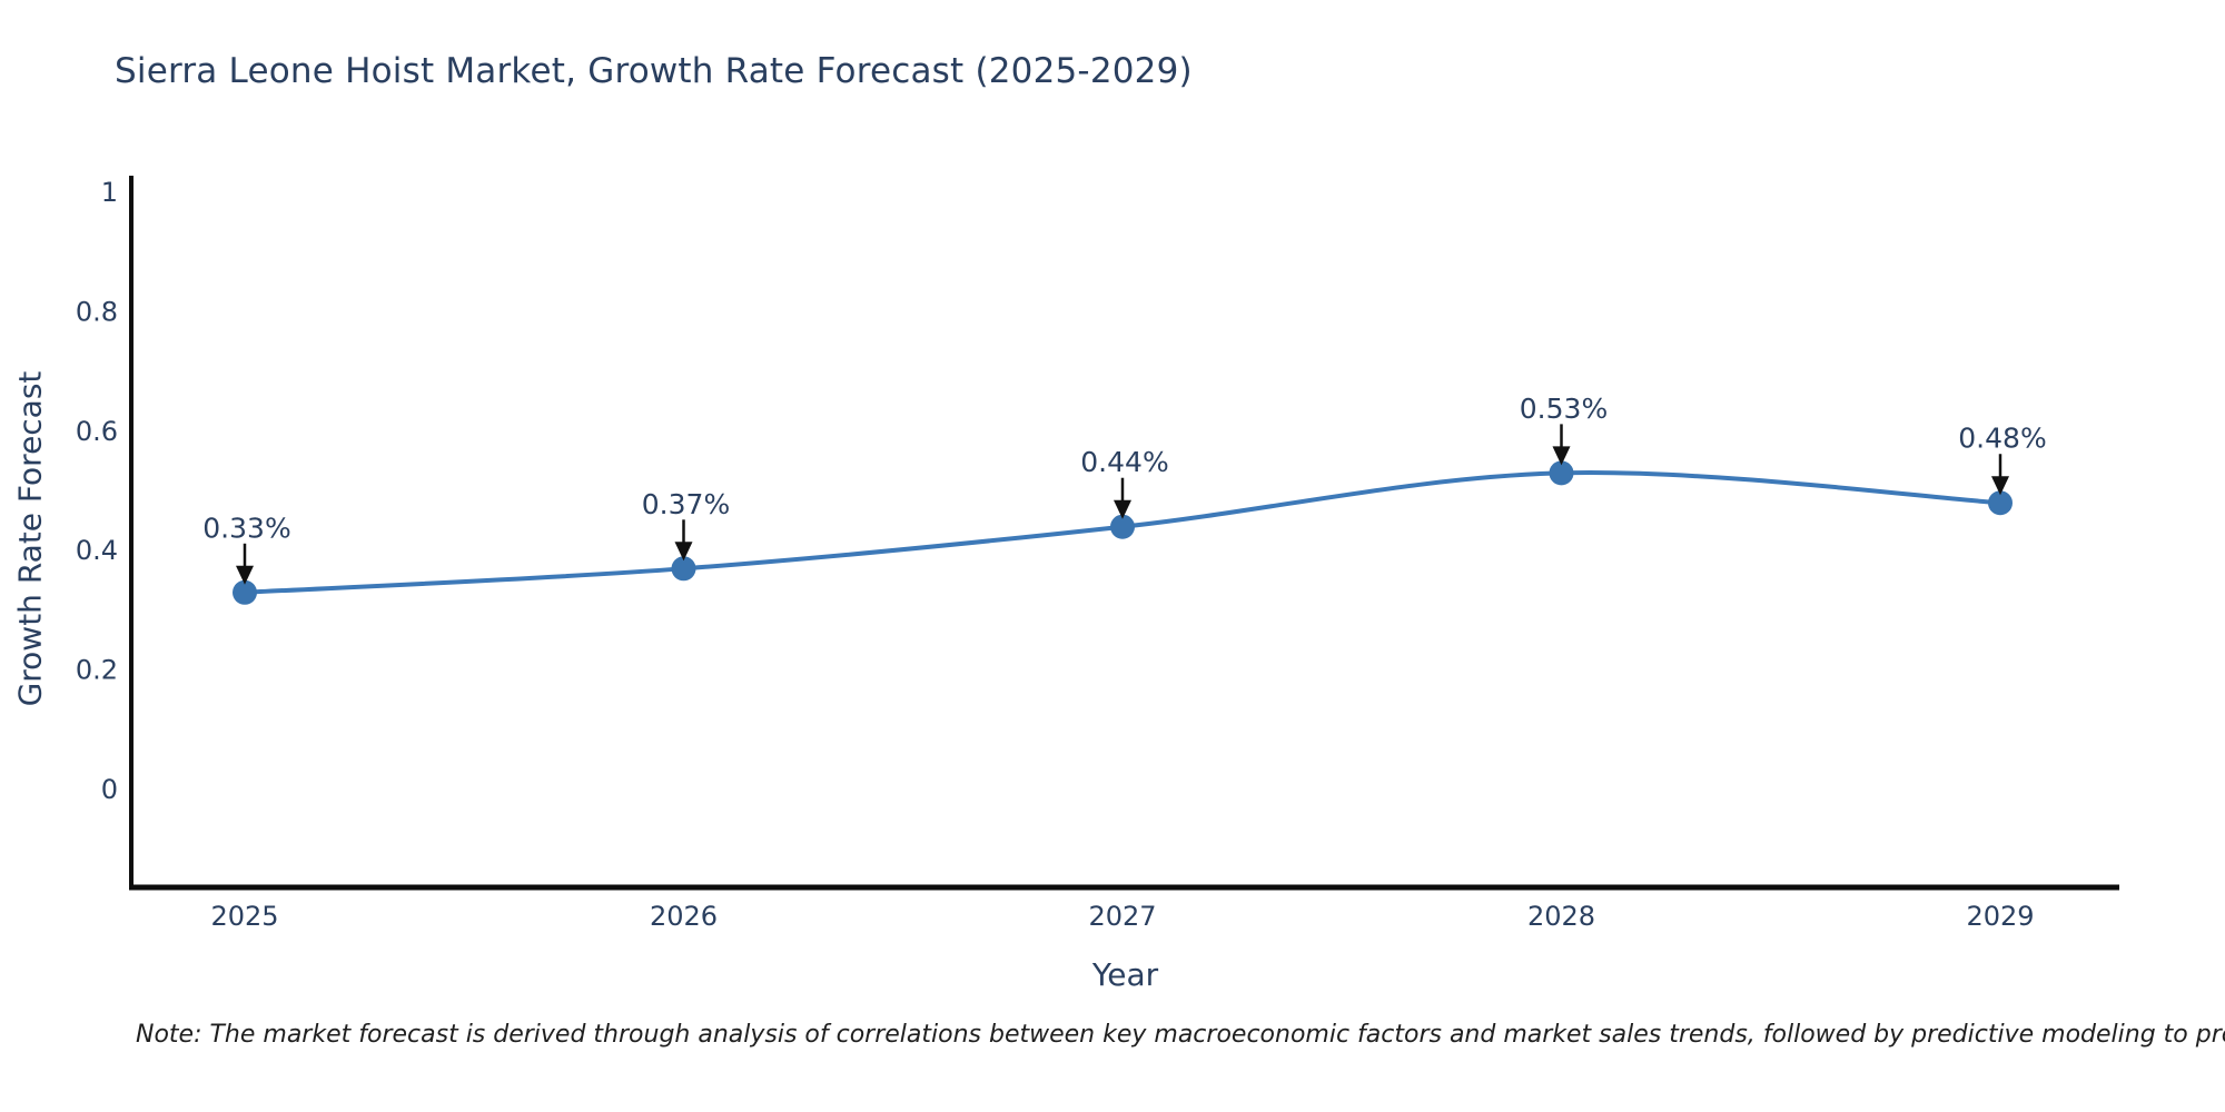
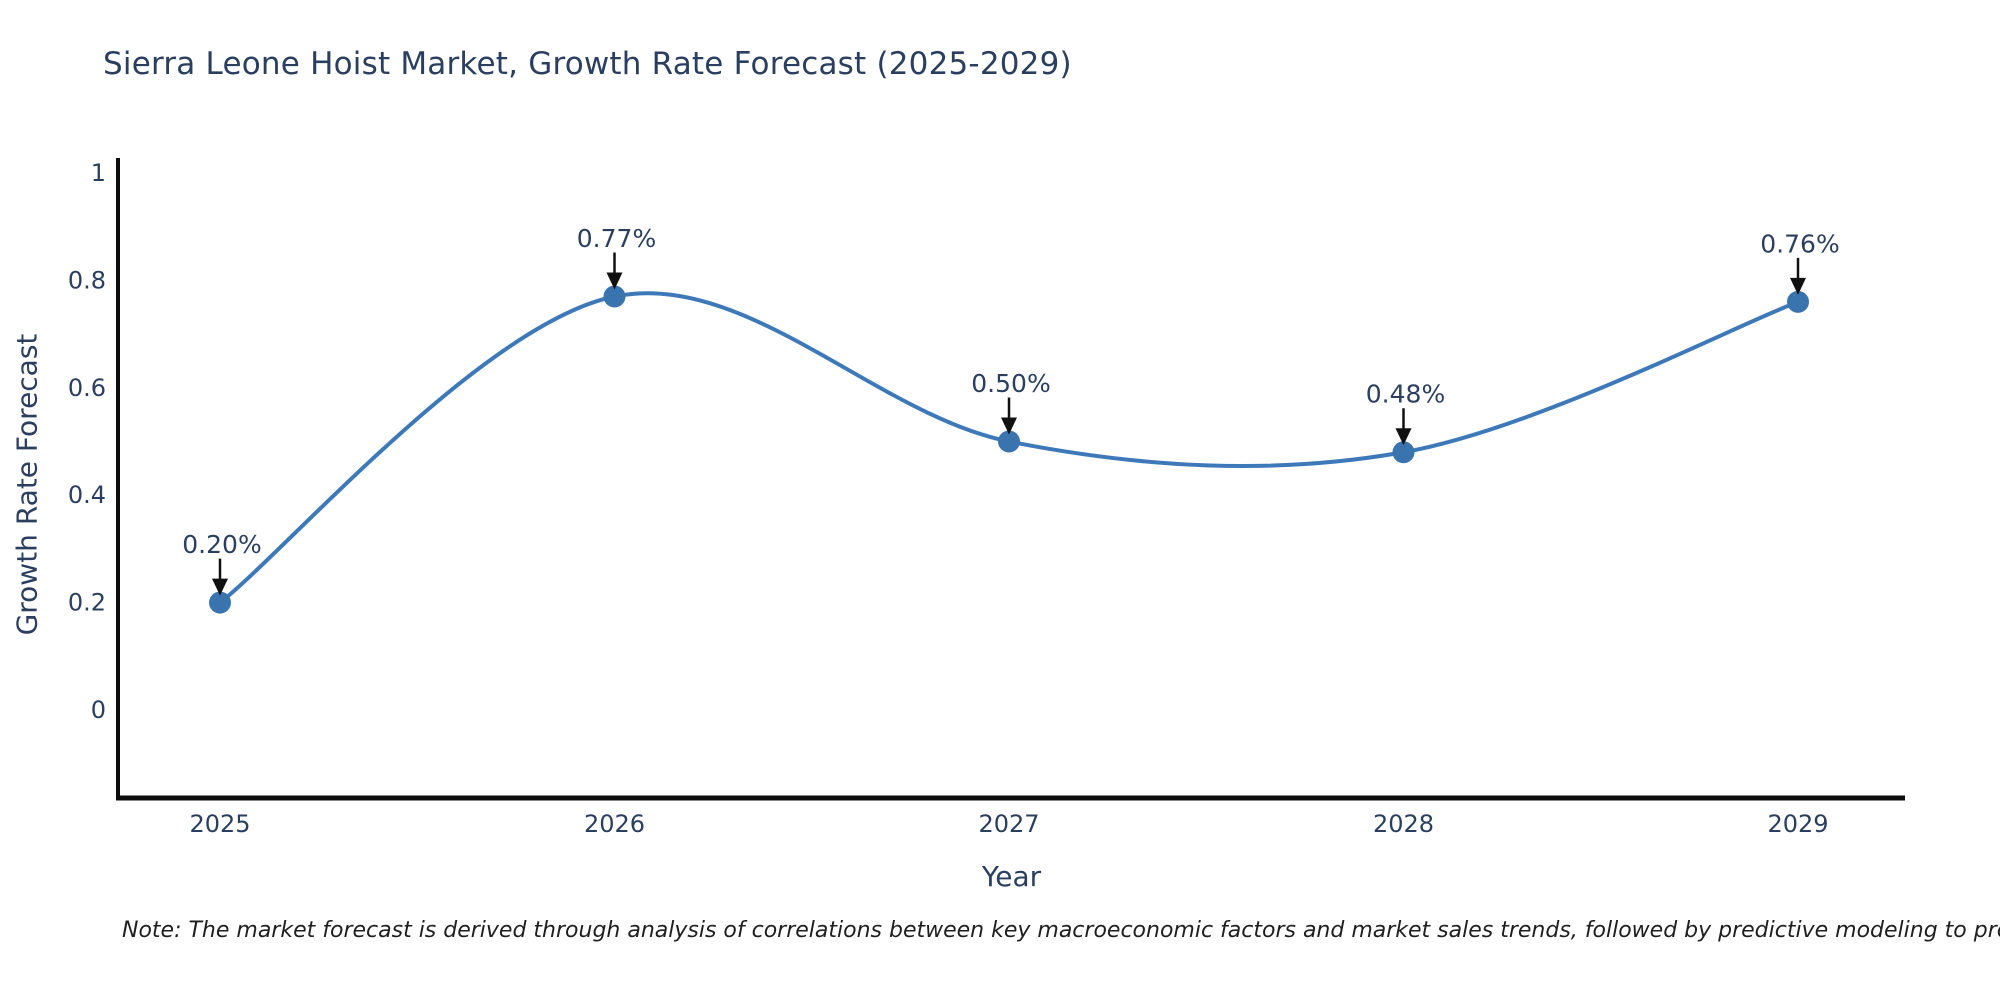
2025: 0.33% -> 0.20%
2026: 0.37% -> 0.77%
2027: 0.44% -> 0.50%
2028: 0.53% -> 0.48%
2029: 0.48% -> 0.76%
